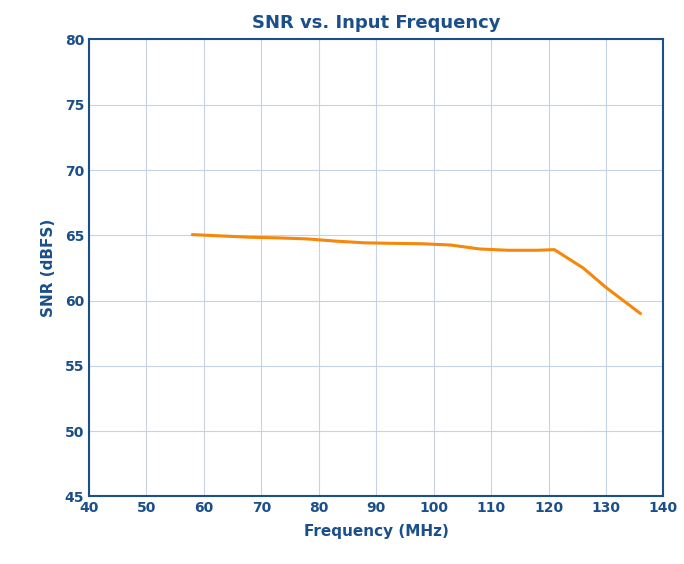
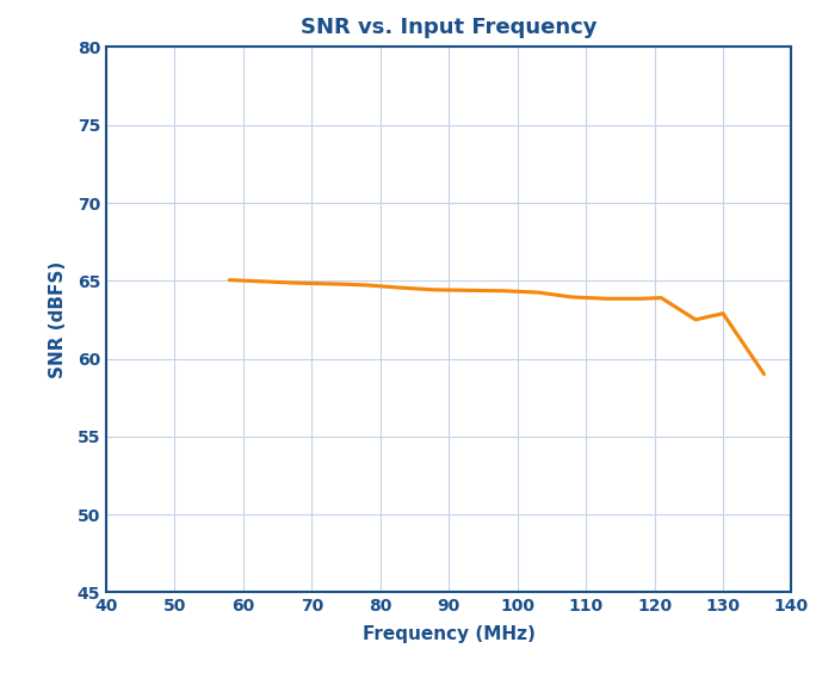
130: 61.0 -> 62.9
